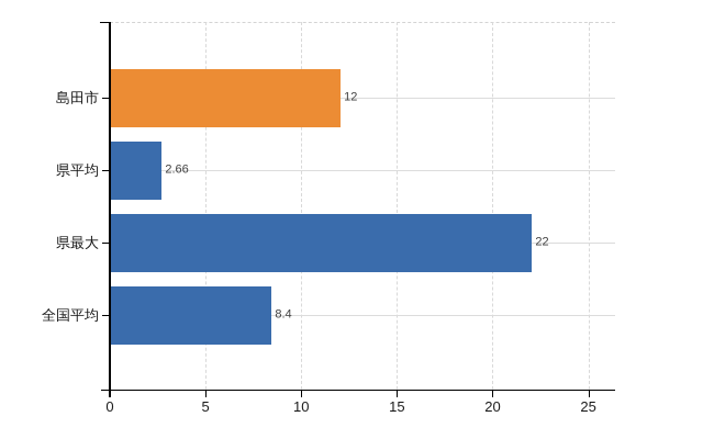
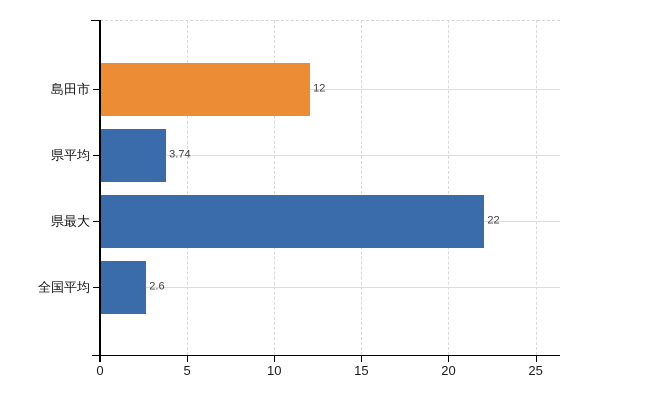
県平均: 2.66 -> 3.74
全国平均: 8.4 -> 2.6
